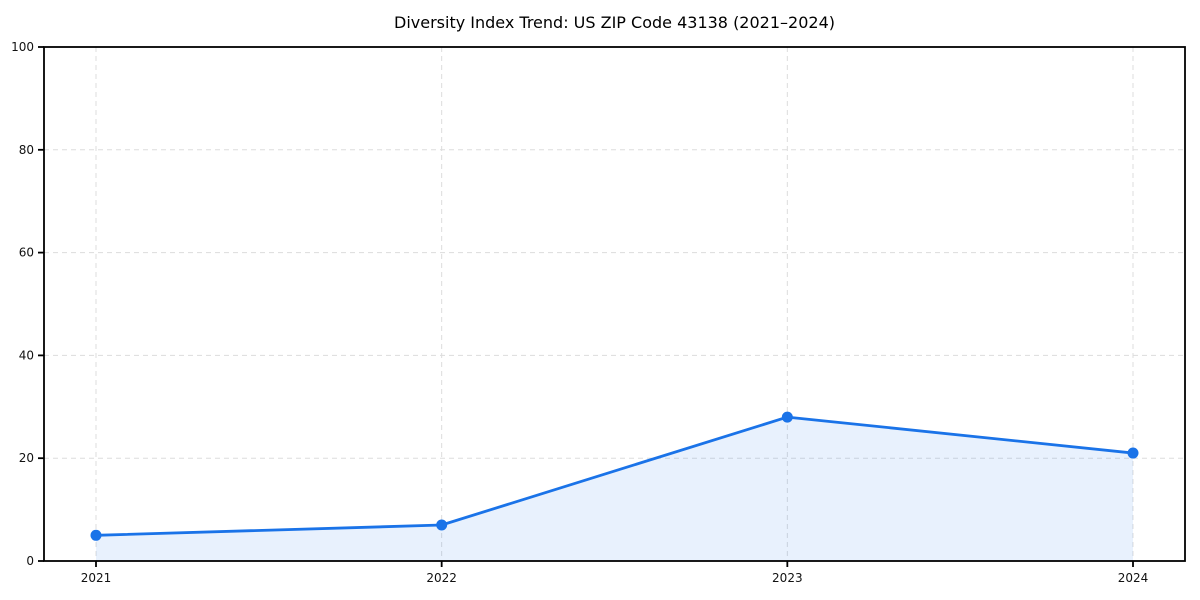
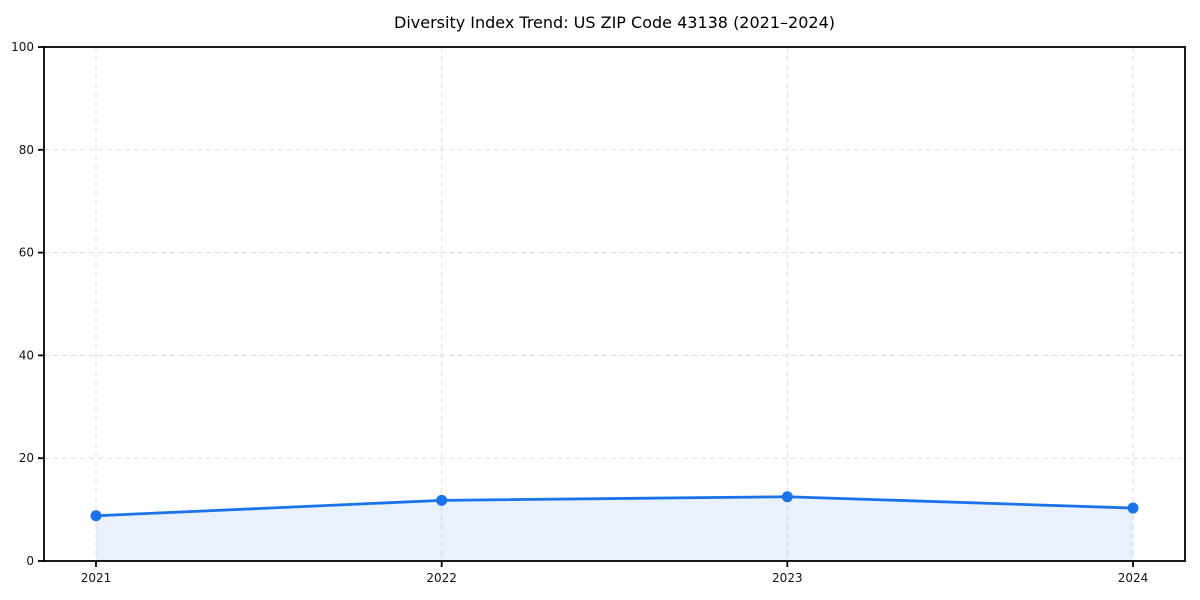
2021: 5 -> 9
2022: 7 -> 12
2023: 28 -> 12
2024: 21 -> 10
